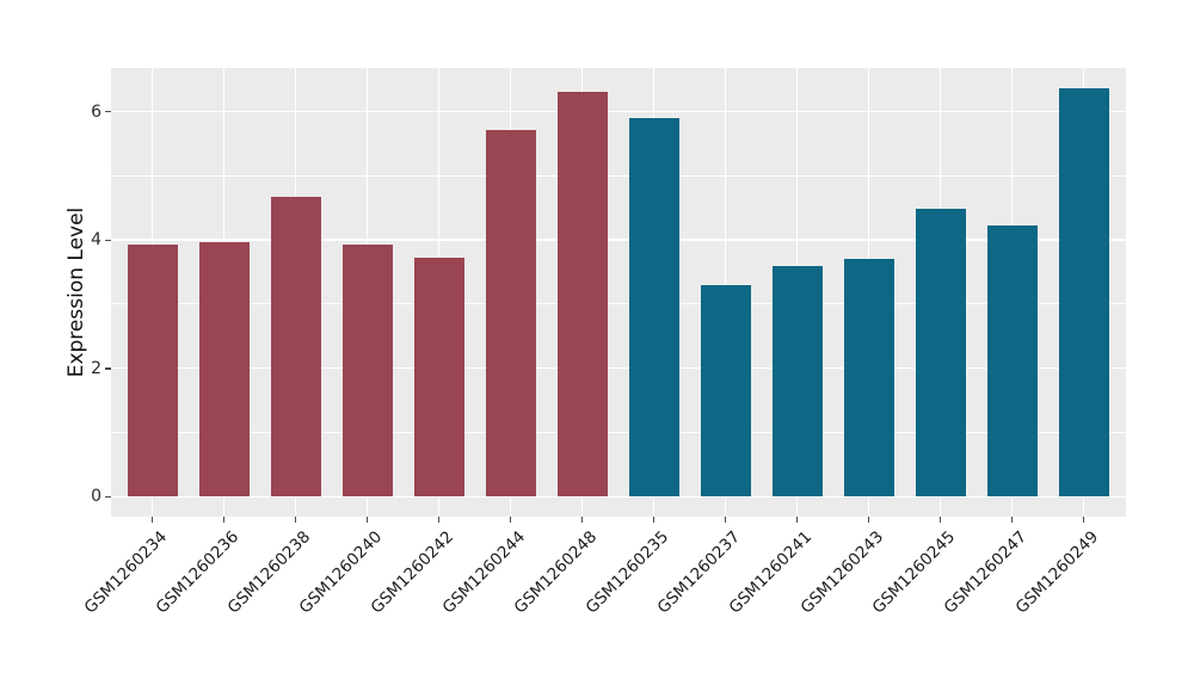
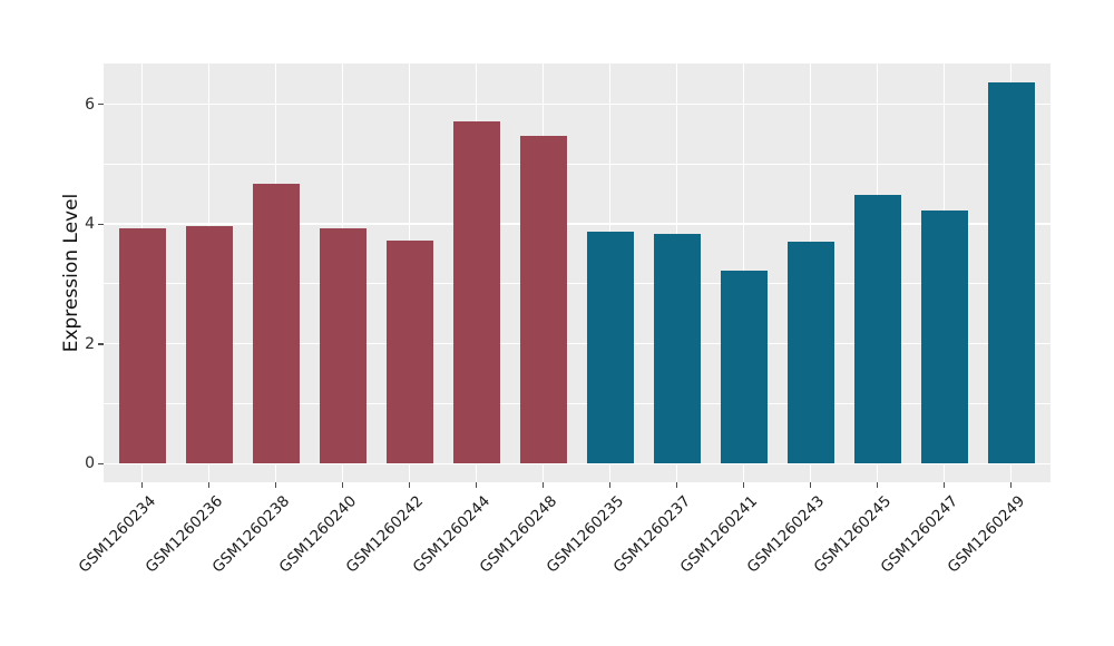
GSM1260248: 6.3 -> 5.5
GSM1260235: 5.9 -> 3.9
GSM1260237: 3.3 -> 3.8
GSM1260241: 3.6 -> 3.2
